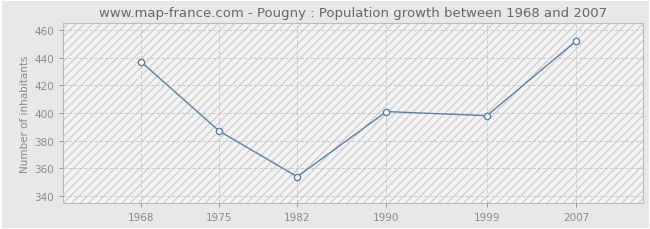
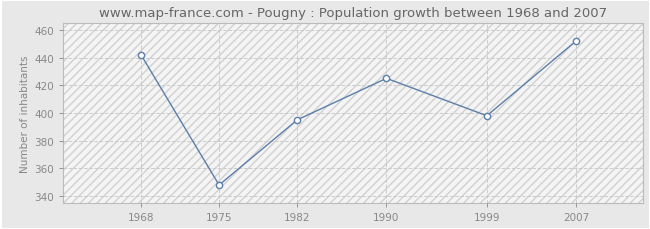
1968: 437 -> 442
1975: 387 -> 348
1982: 354 -> 395
1990: 401 -> 425
